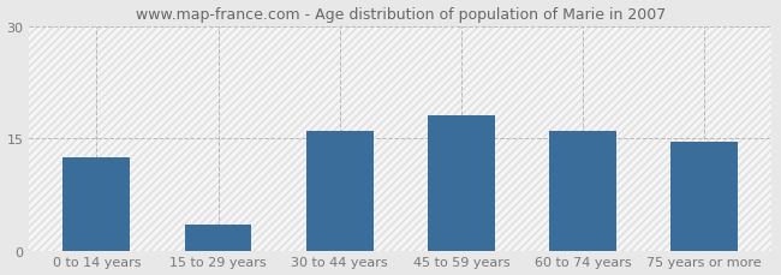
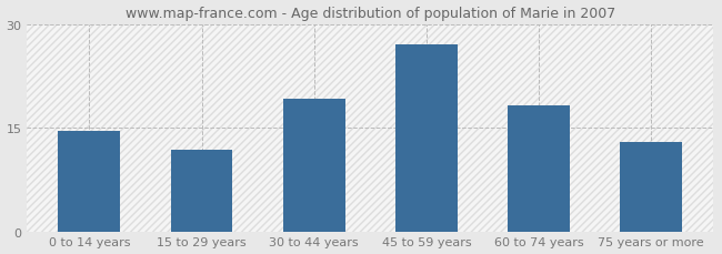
0 to 14 years: 12.5 -> 14.6
15 to 29 years: 3.5 -> 11.8
30 to 44 years: 16.0 -> 19.2
45 to 59 years: 18.0 -> 27.0
60 to 74 years: 16.0 -> 18.2
75 years or more: 14.5 -> 13.0
